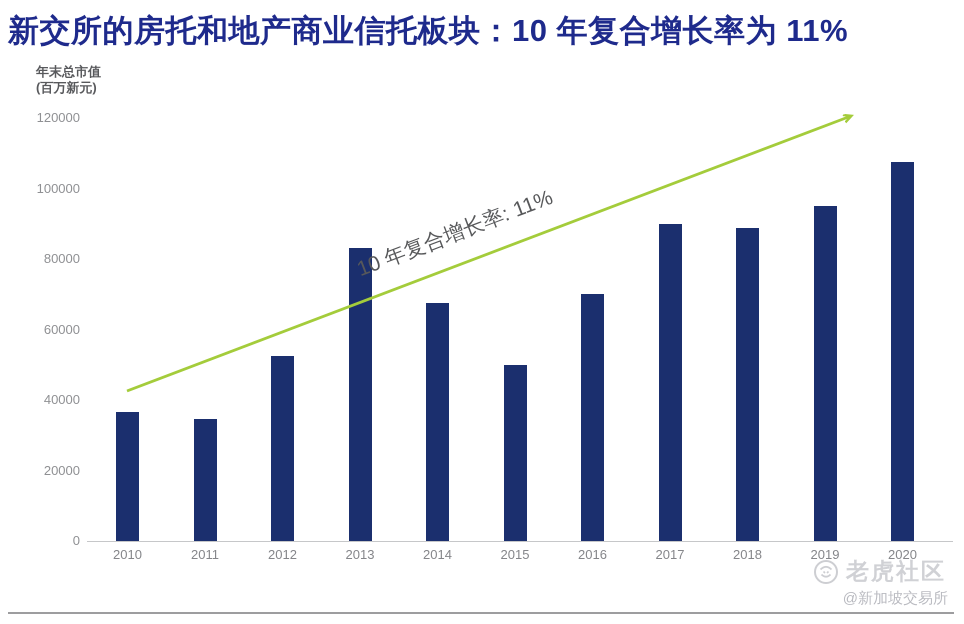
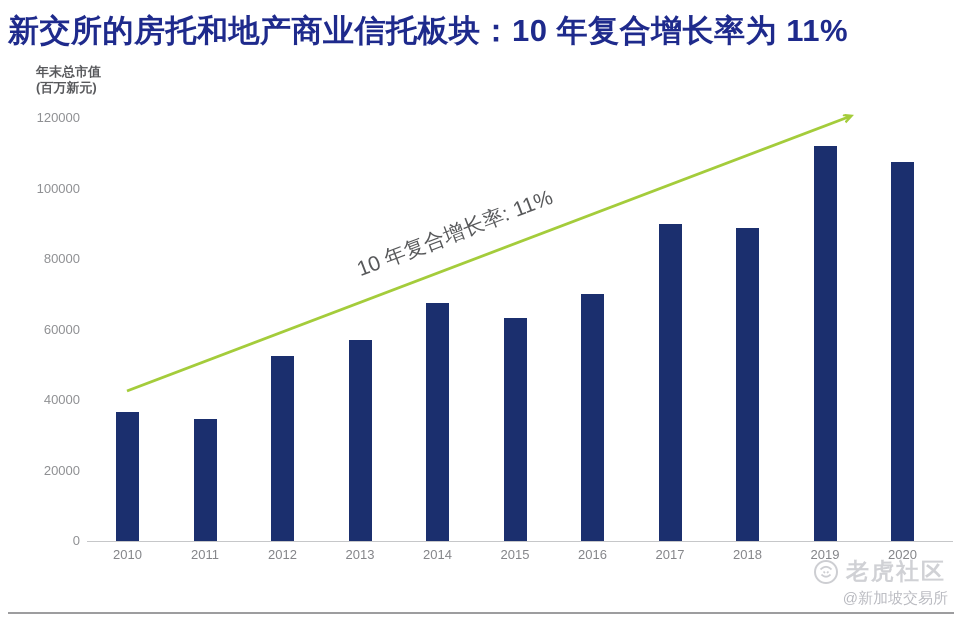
2013: 83000 -> 57000
2015: 50000 -> 63000
2019: 95000 -> 112000
